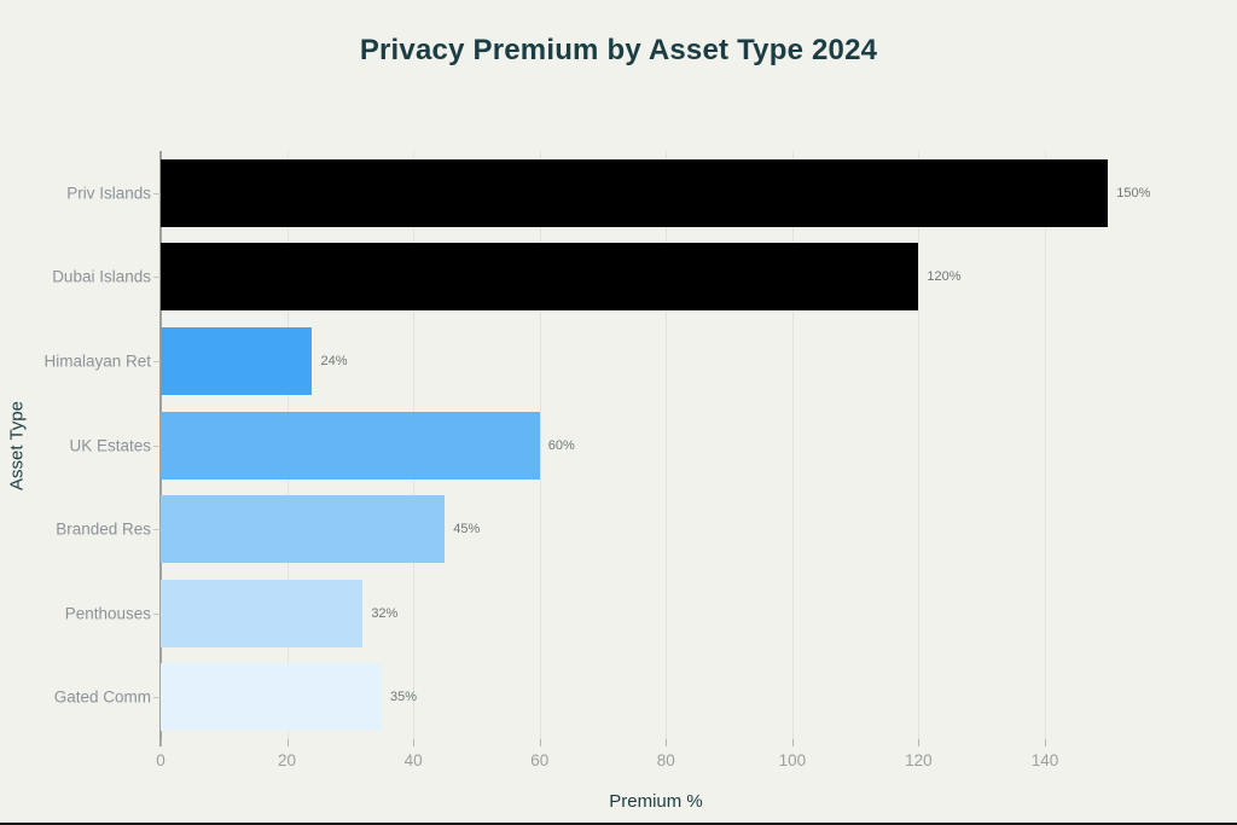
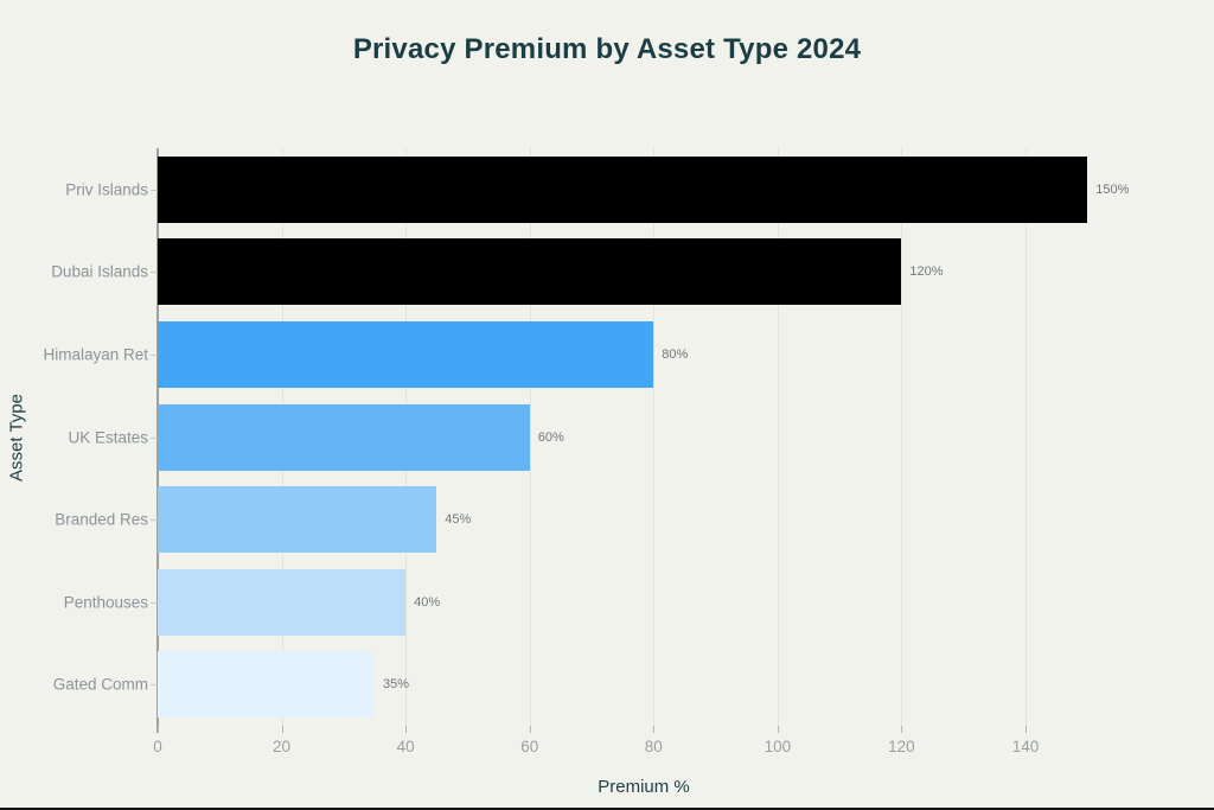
Himalayan Ret: 24% -> 80%
Penthouses: 32% -> 40%
